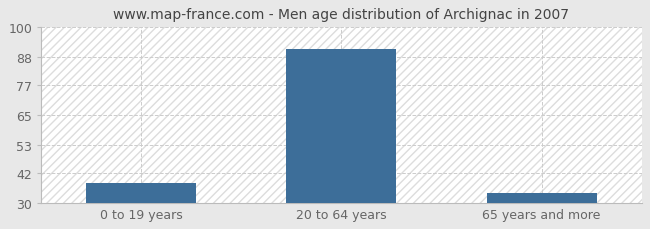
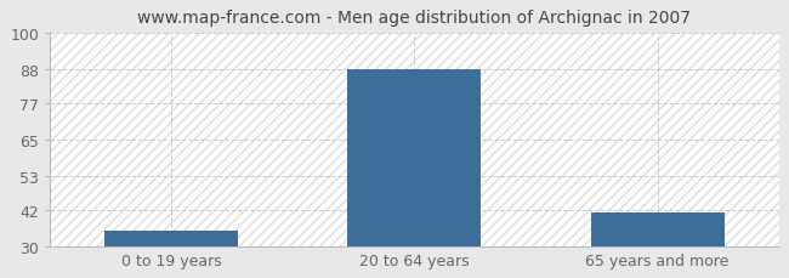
0 to 19 years: 38 -> 35
20 to 64 years: 91 -> 88
65 years and more: 34 -> 41
